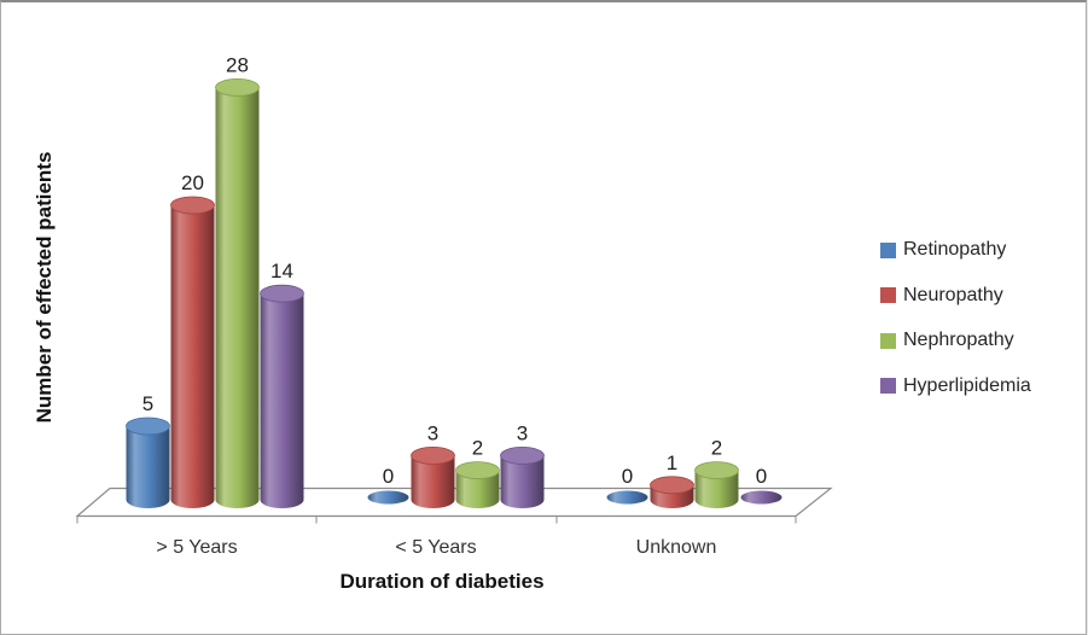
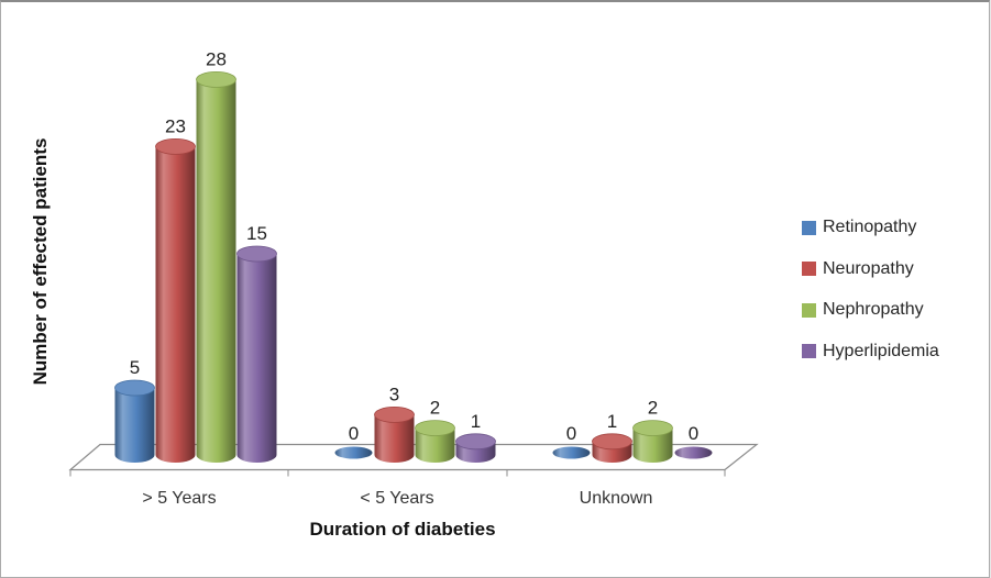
Neuropathy/> 5 Years: 20 -> 23
Hyperlipidemia/> 5 Years: 14 -> 15
Hyperlipidemia/< 5 Years: 3 -> 1
